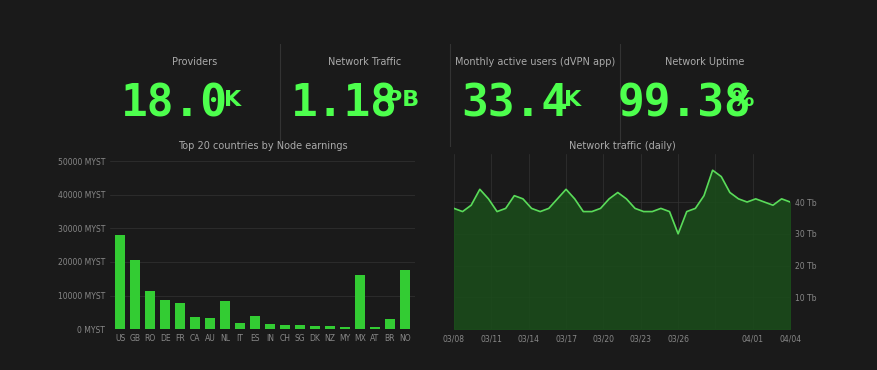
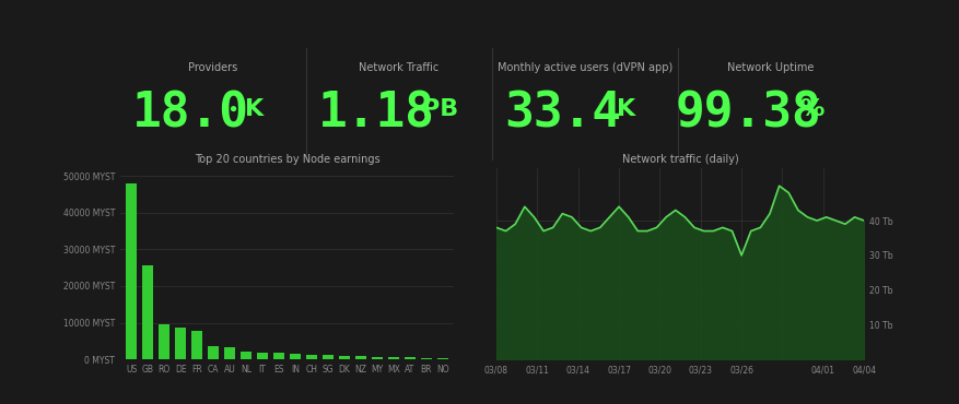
Top 20 countries by Node earnings/US: 28000 MYST -> 48000 MYST
Top 20 countries by Node earnings/GB: 20500 MYST -> 25500 MYST
Top 20 countries by Node earnings/RO: 11500 MYST -> 9500 MYST
Top 20 countries by Node earnings/NL: 8500 MYST -> 2200 MYST
Top 20 countries by Node earnings/ES: 4000 MYST -> 1900 MYST
Top 20 countries by Node earnings/MX: 16000 MYST -> 600 MYST
Top 20 countries by Node earnings/BR: 3000 MYST -> 400 MYST
Top 20 countries by Node earnings/NO: 17500 MYST -> 400 MYST
